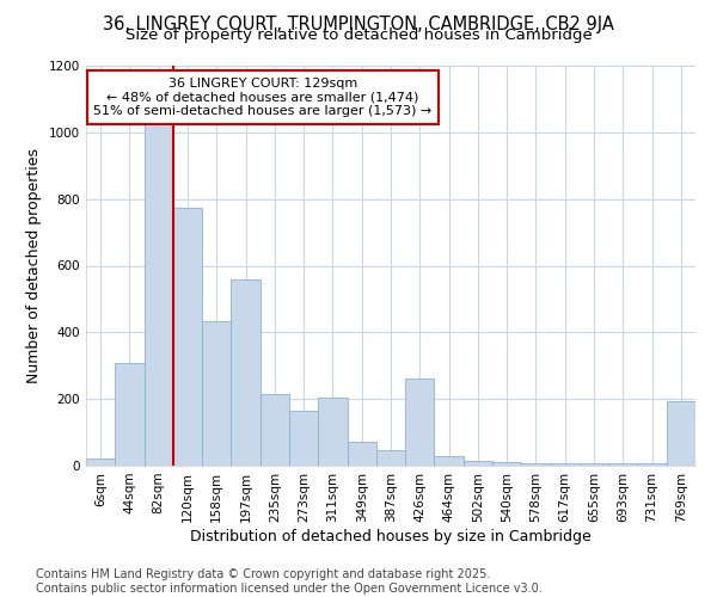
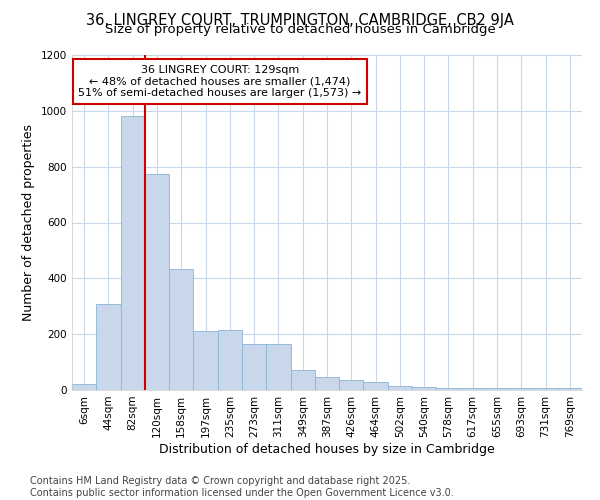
82sqm: 1035 -> 980
197sqm: 560 -> 213
311sqm: 205 -> 163
426sqm: 260 -> 35
769sqm: 195 -> 8
